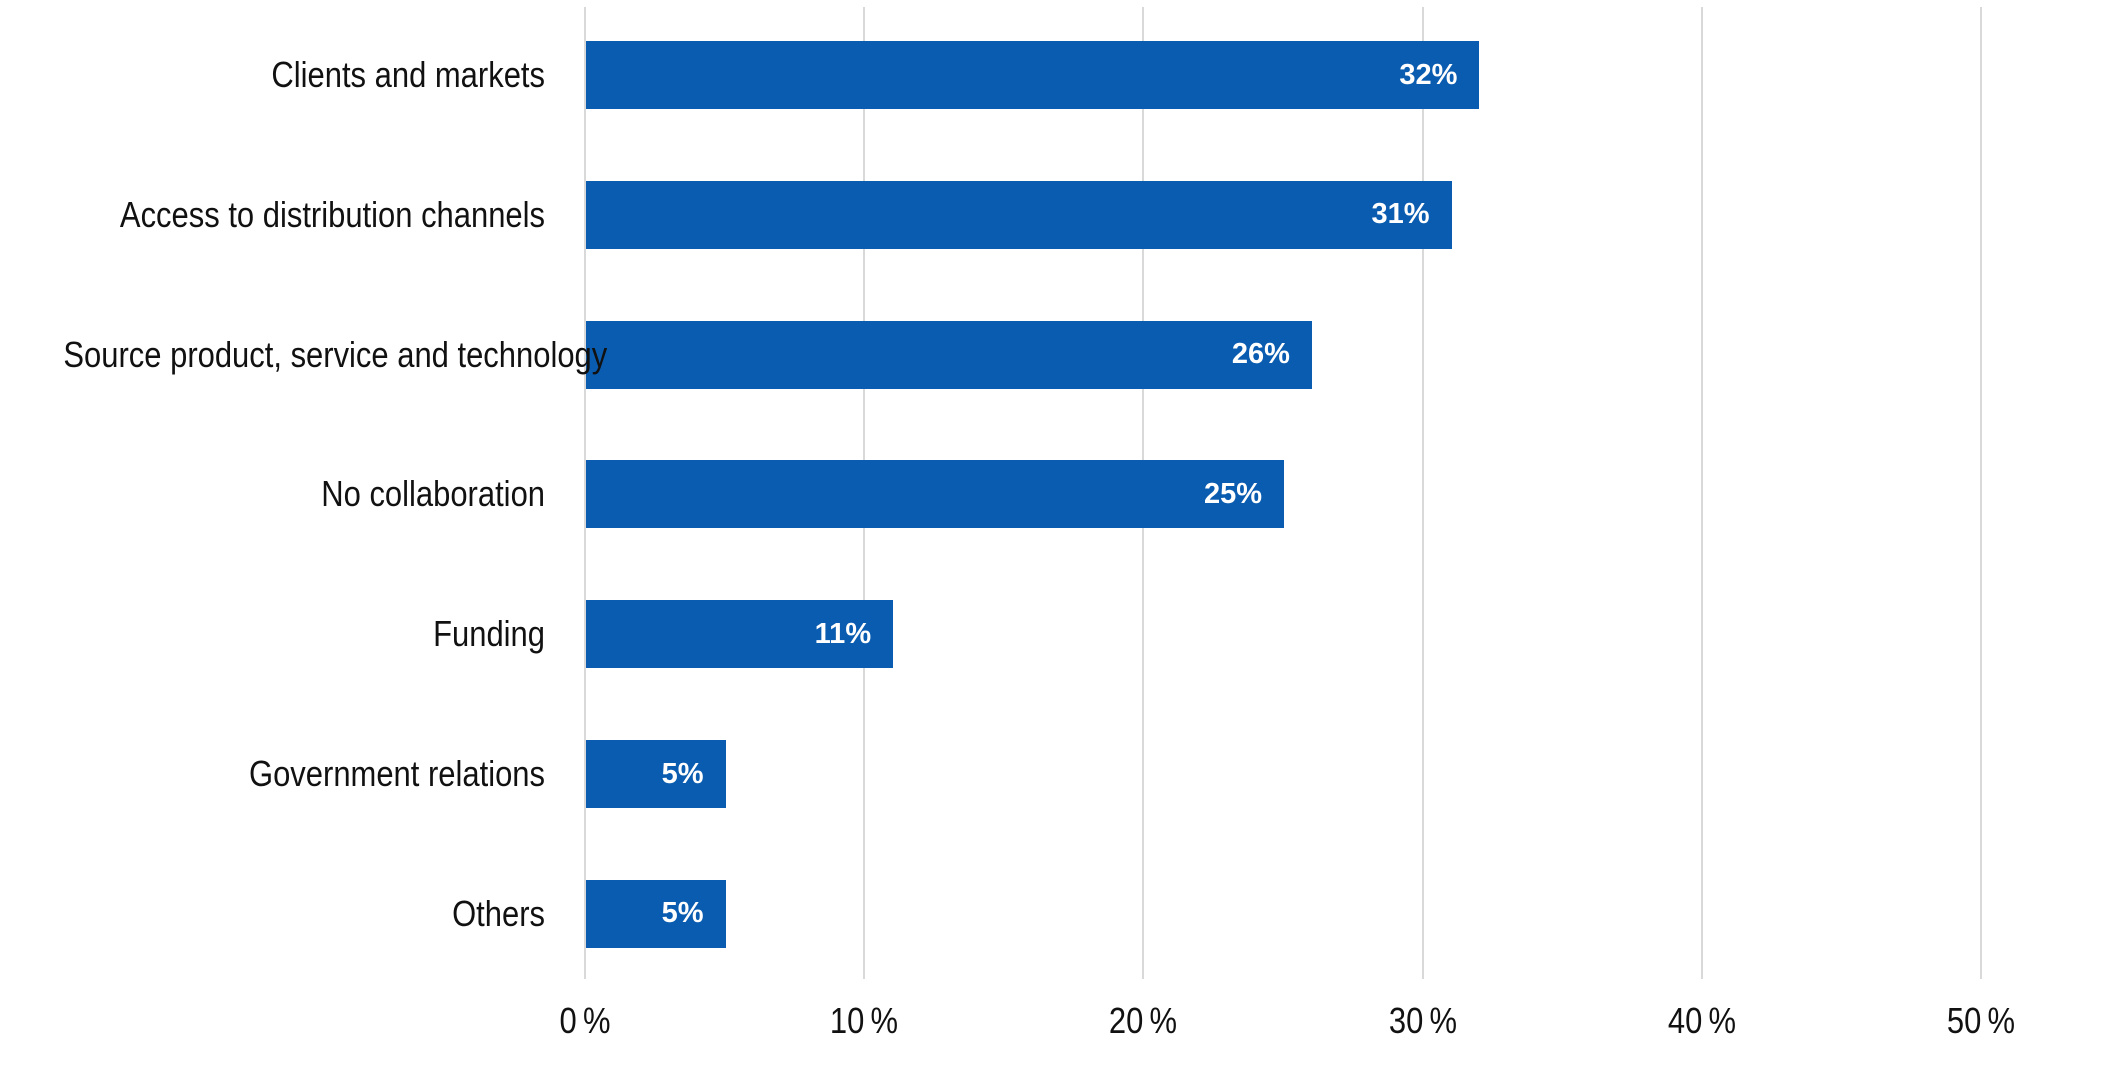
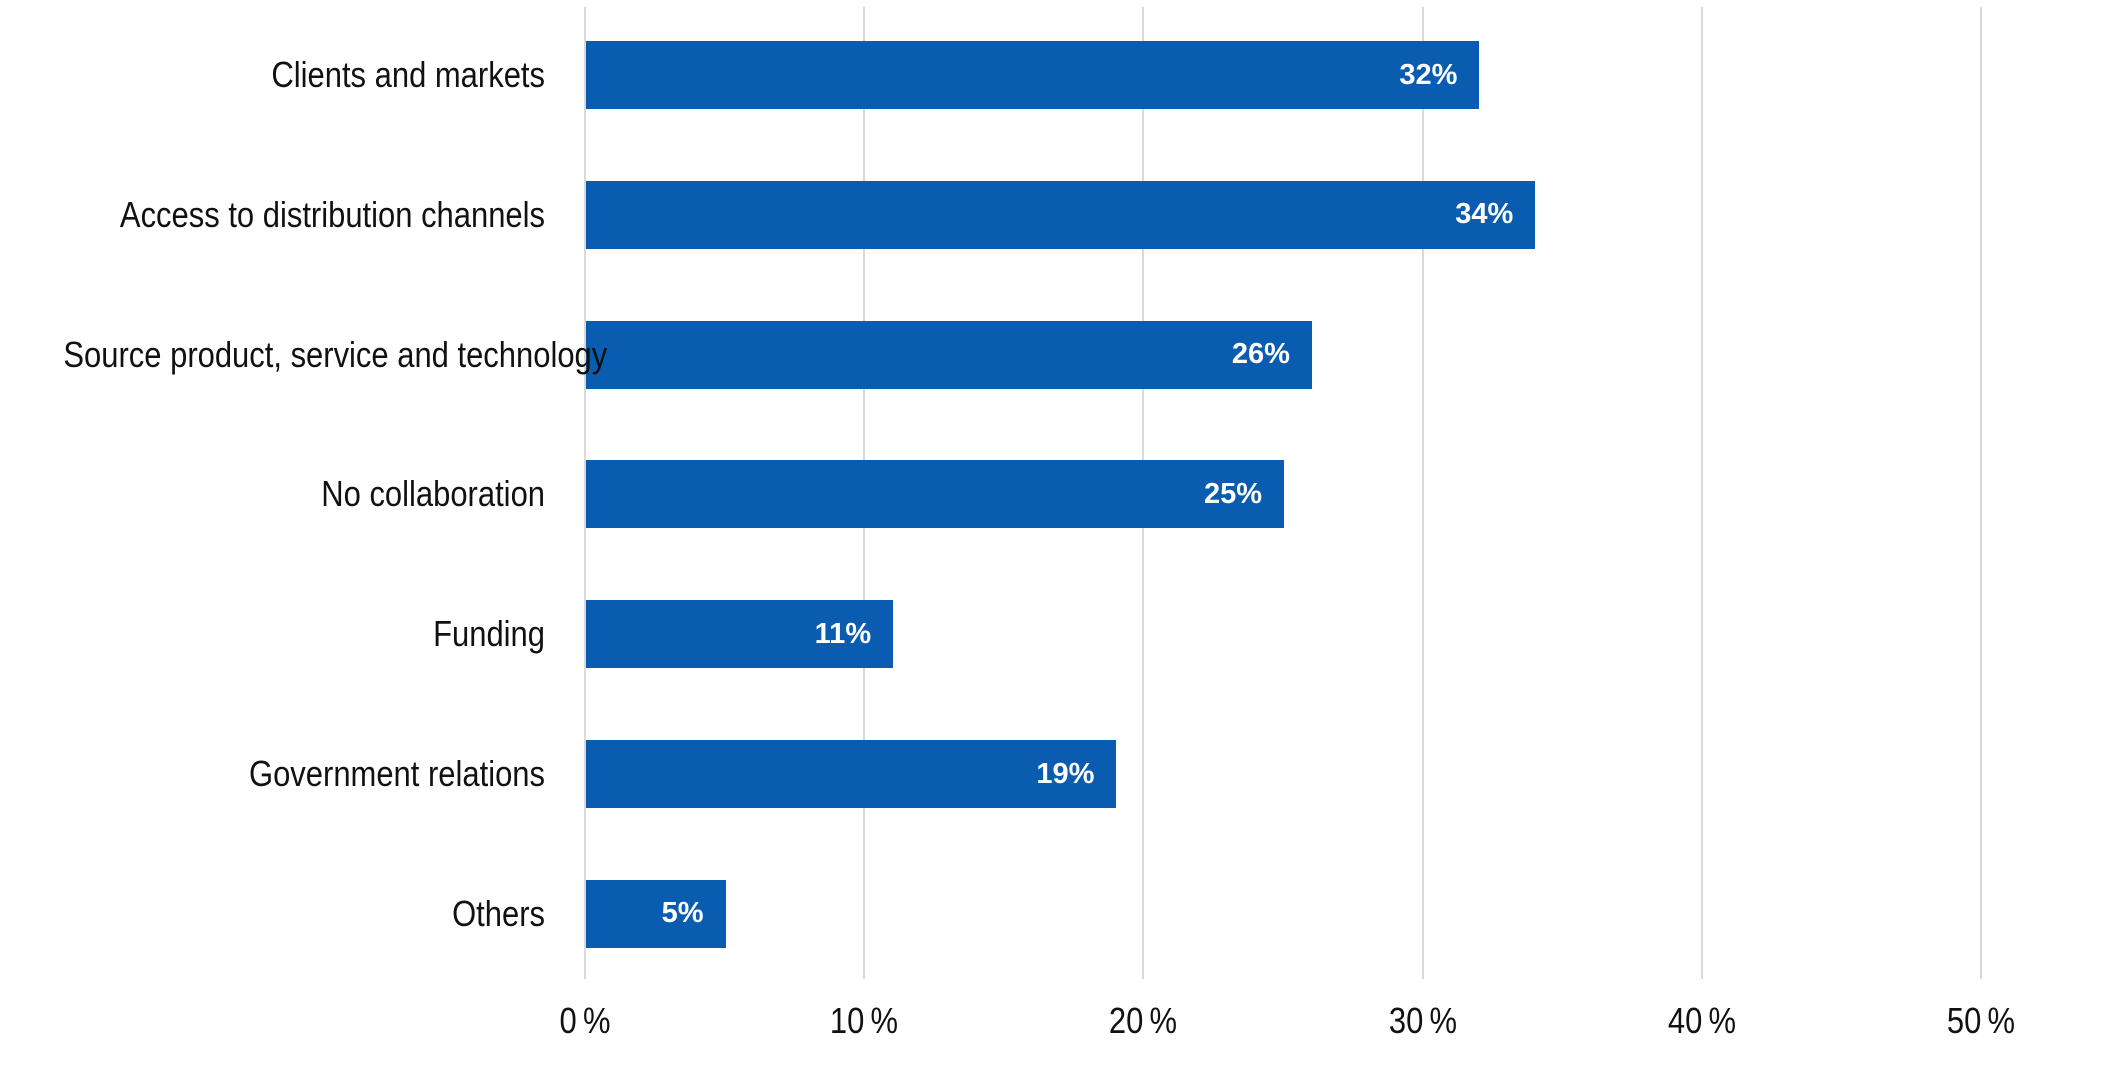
Access to distribution channels: 31% -> 34%
Government relations: 5% -> 19%
